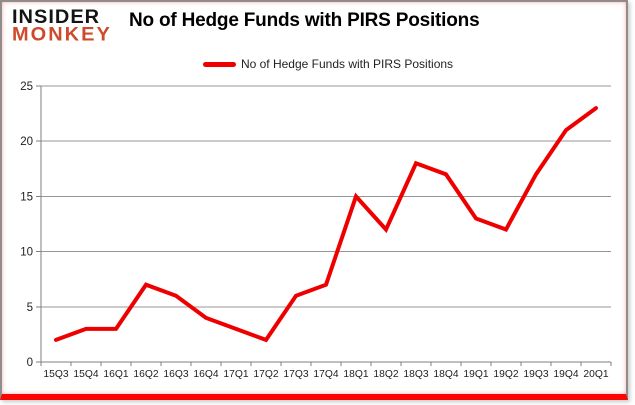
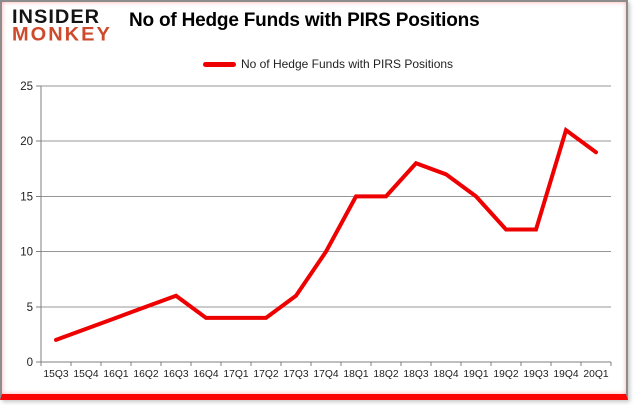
16Q1: 3 -> 4
16Q2: 7 -> 5
17Q1: 3 -> 4
17Q2: 2 -> 4
17Q4: 7 -> 10
18Q2: 12 -> 15
19Q1: 13 -> 15
19Q3: 17 -> 12
20Q1: 23 -> 19
